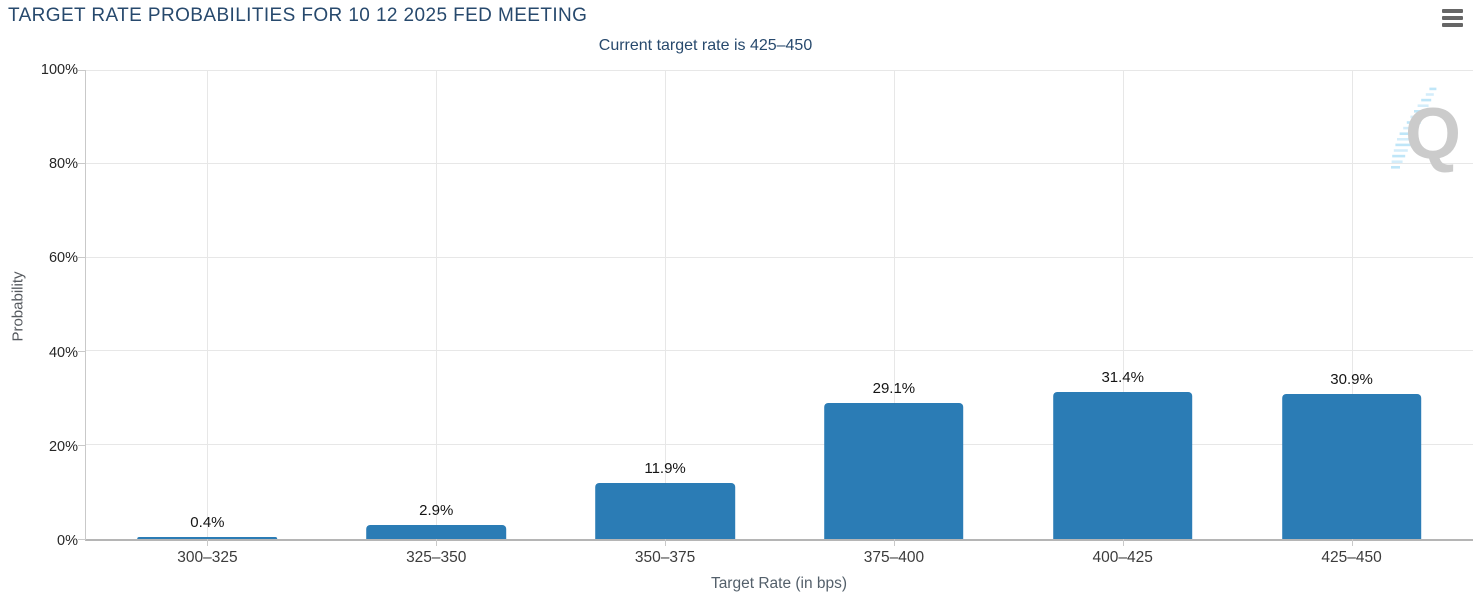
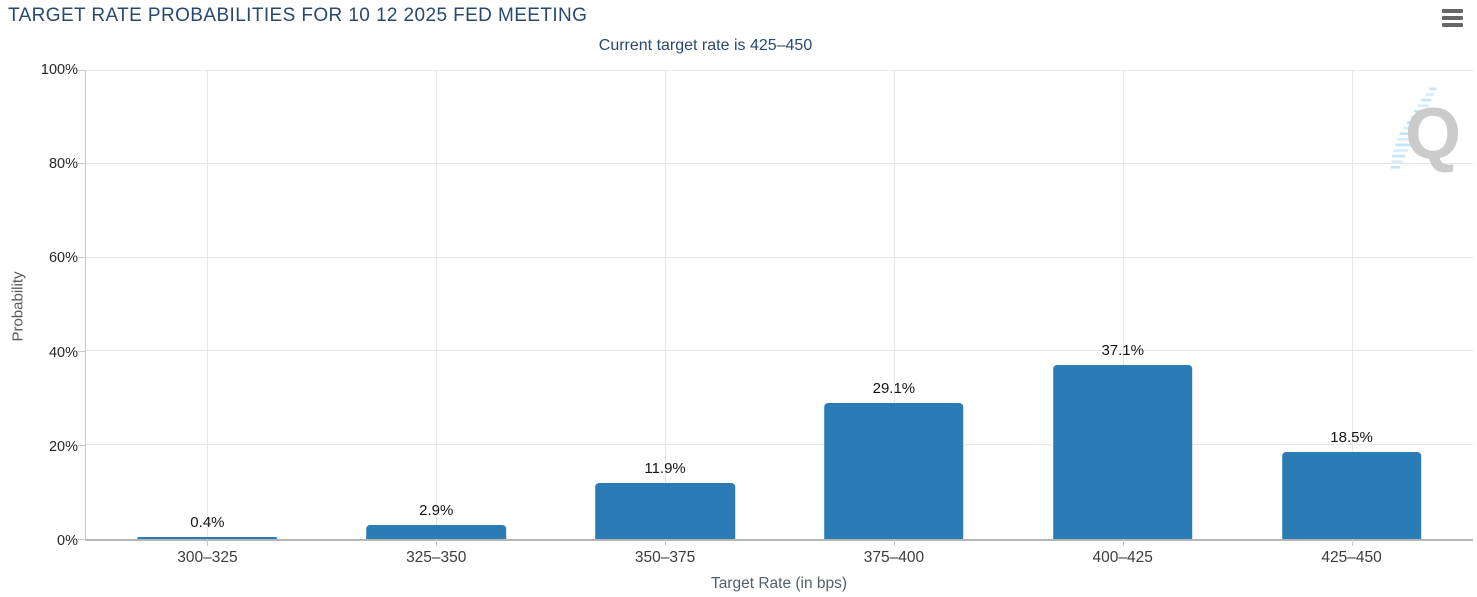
400–425: 31.4% -> 37.1%
425–450: 30.9% -> 18.5%
